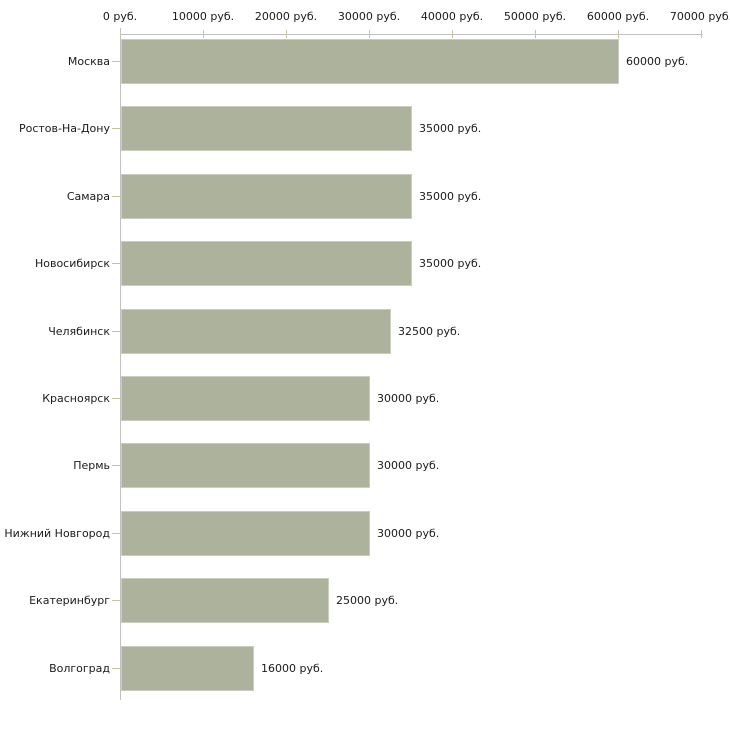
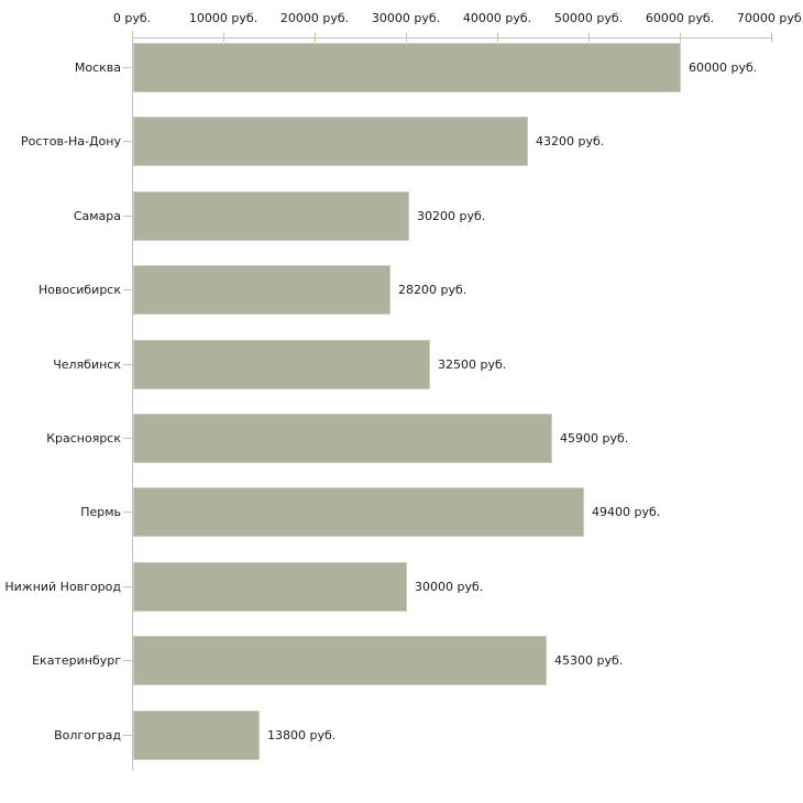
Ростов-На-Дону: 35000 -> 43200
Самара: 35000 -> 30200
Новосибирск: 35000 -> 28200
Красноярск: 30000 -> 45900
Пермь: 30000 -> 49400
Екатеринбург: 25000 -> 45300
Волгоград: 16000 -> 13800
